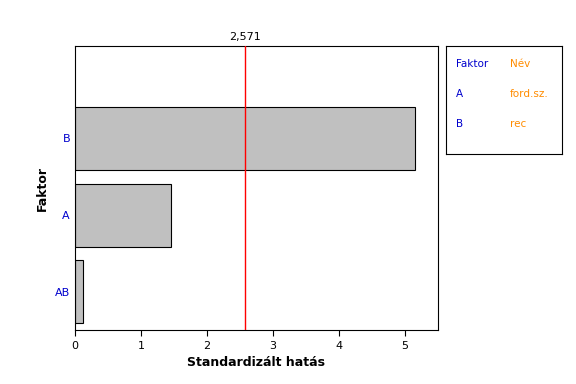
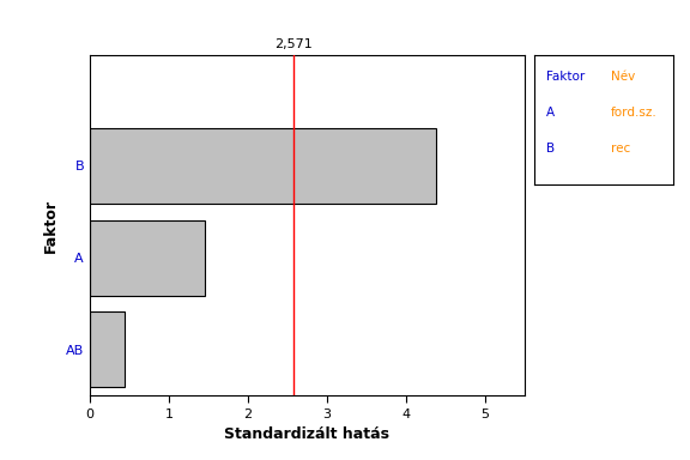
B: 5.15 -> 4.38
AB: 0.12 -> 0.44
